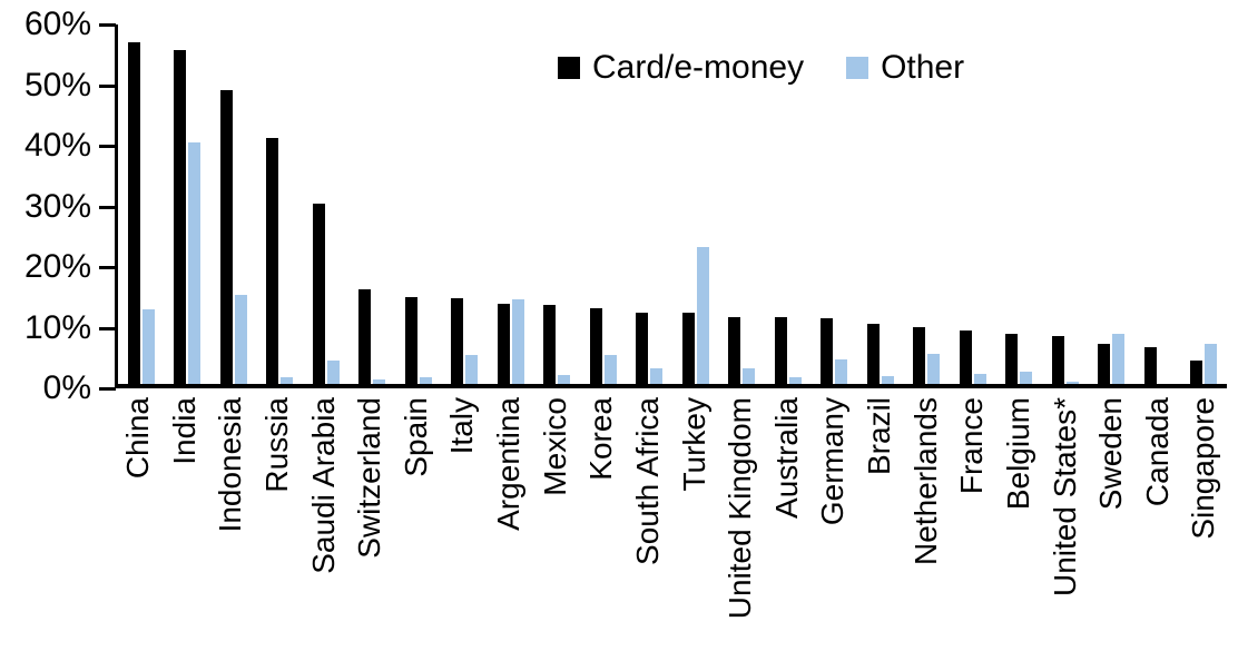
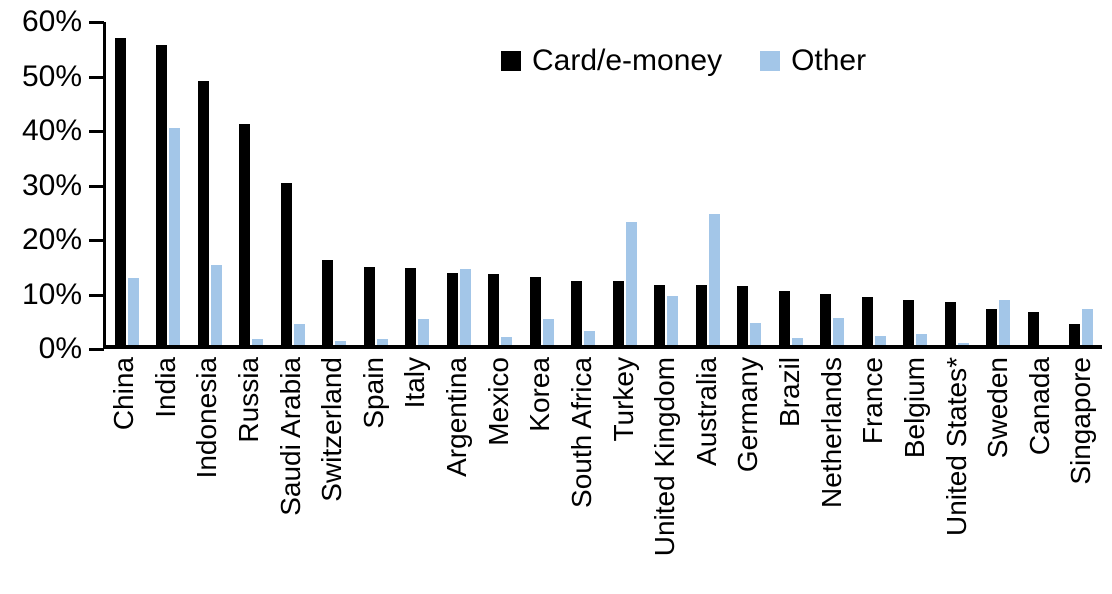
Other/United Kingdom: 2% -> 9%
Other/Australia: 1% -> 24%
